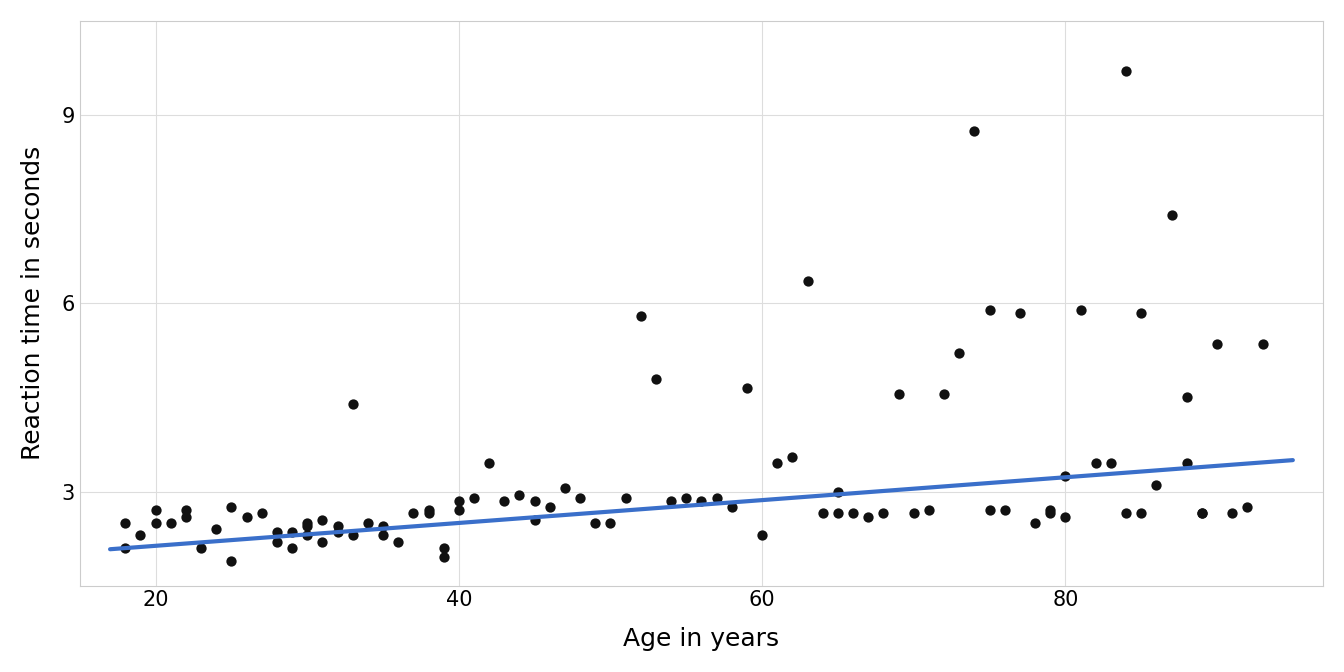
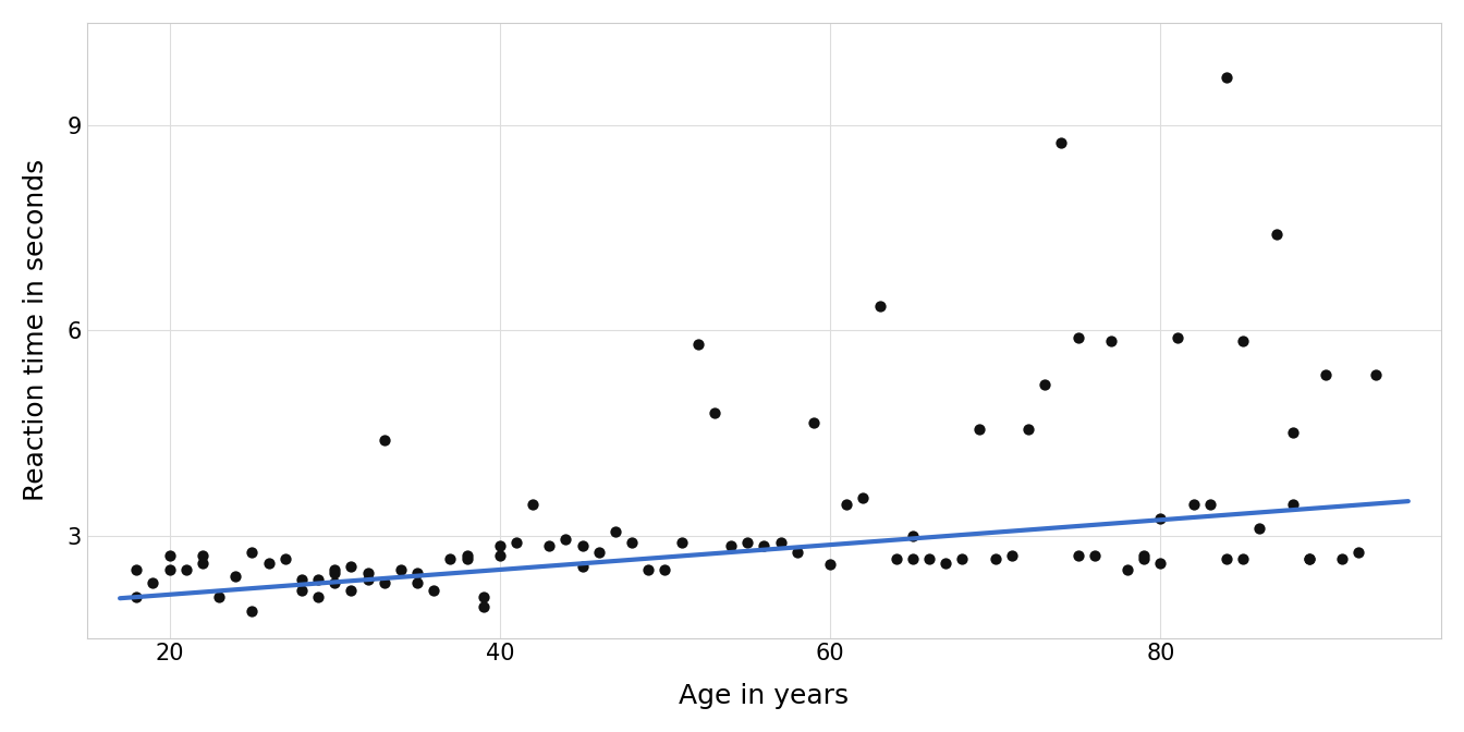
60: 2.30 -> 2.58
